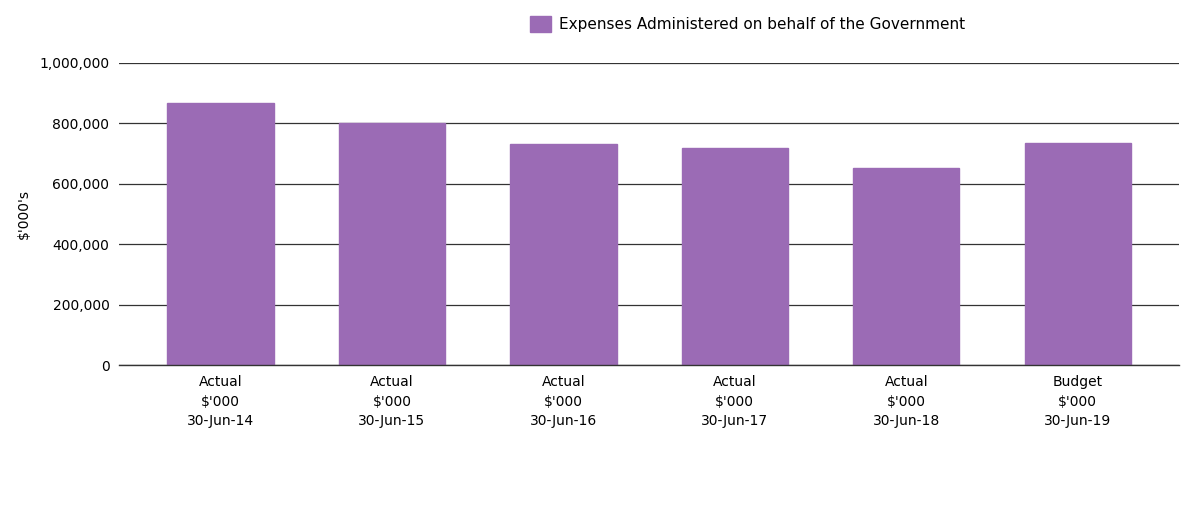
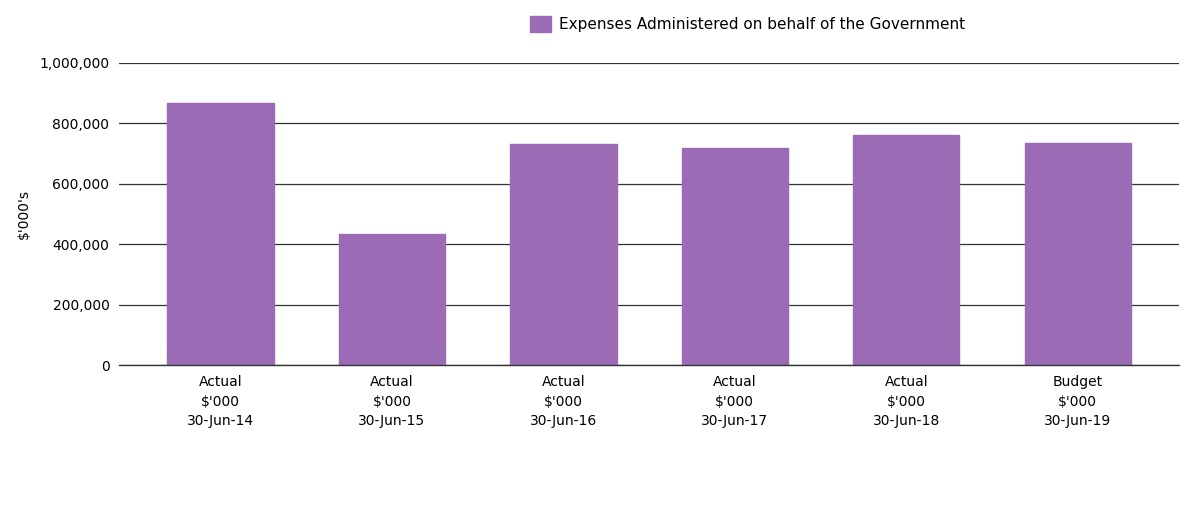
Actual $'000 30-Jun-15: 800,000 -> 435,000
Actual $'000 30-Jun-18: 651,000 -> 760,000
